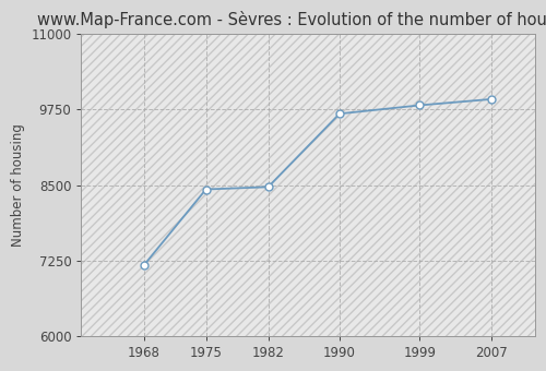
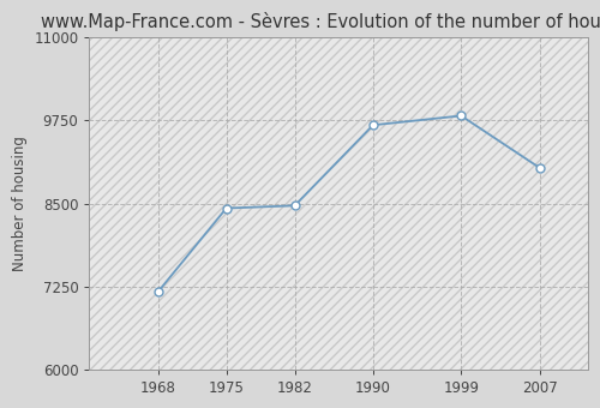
2007: 9920 -> 9040
